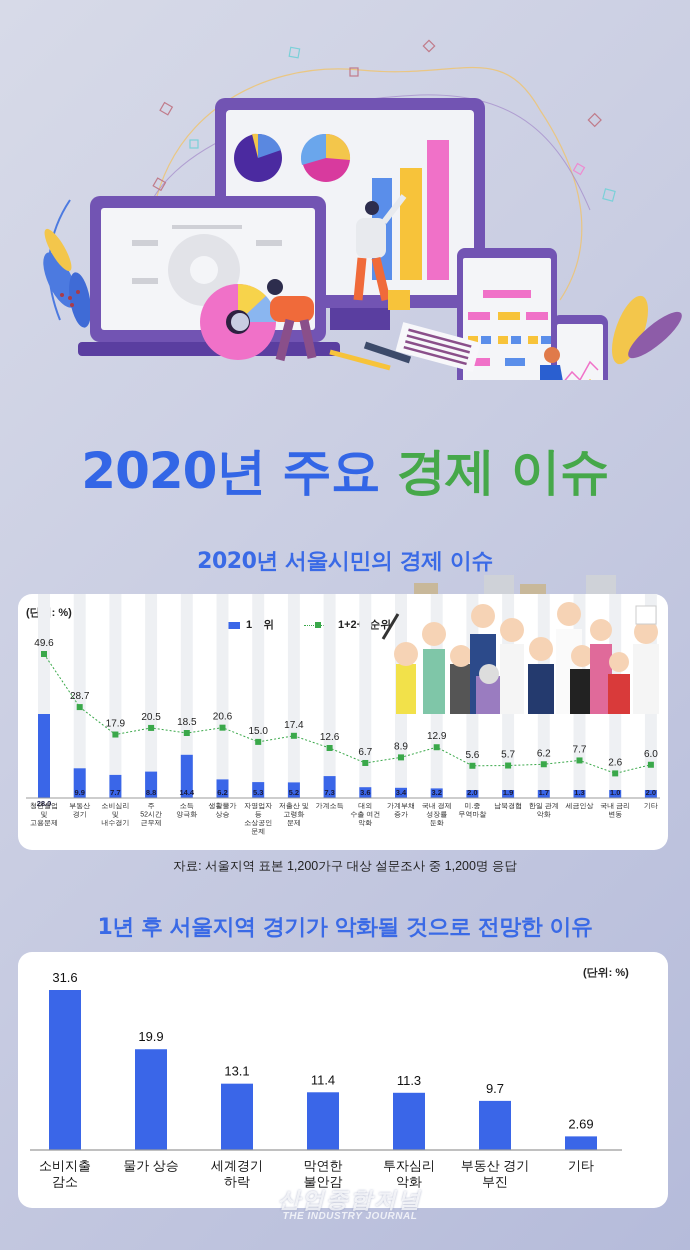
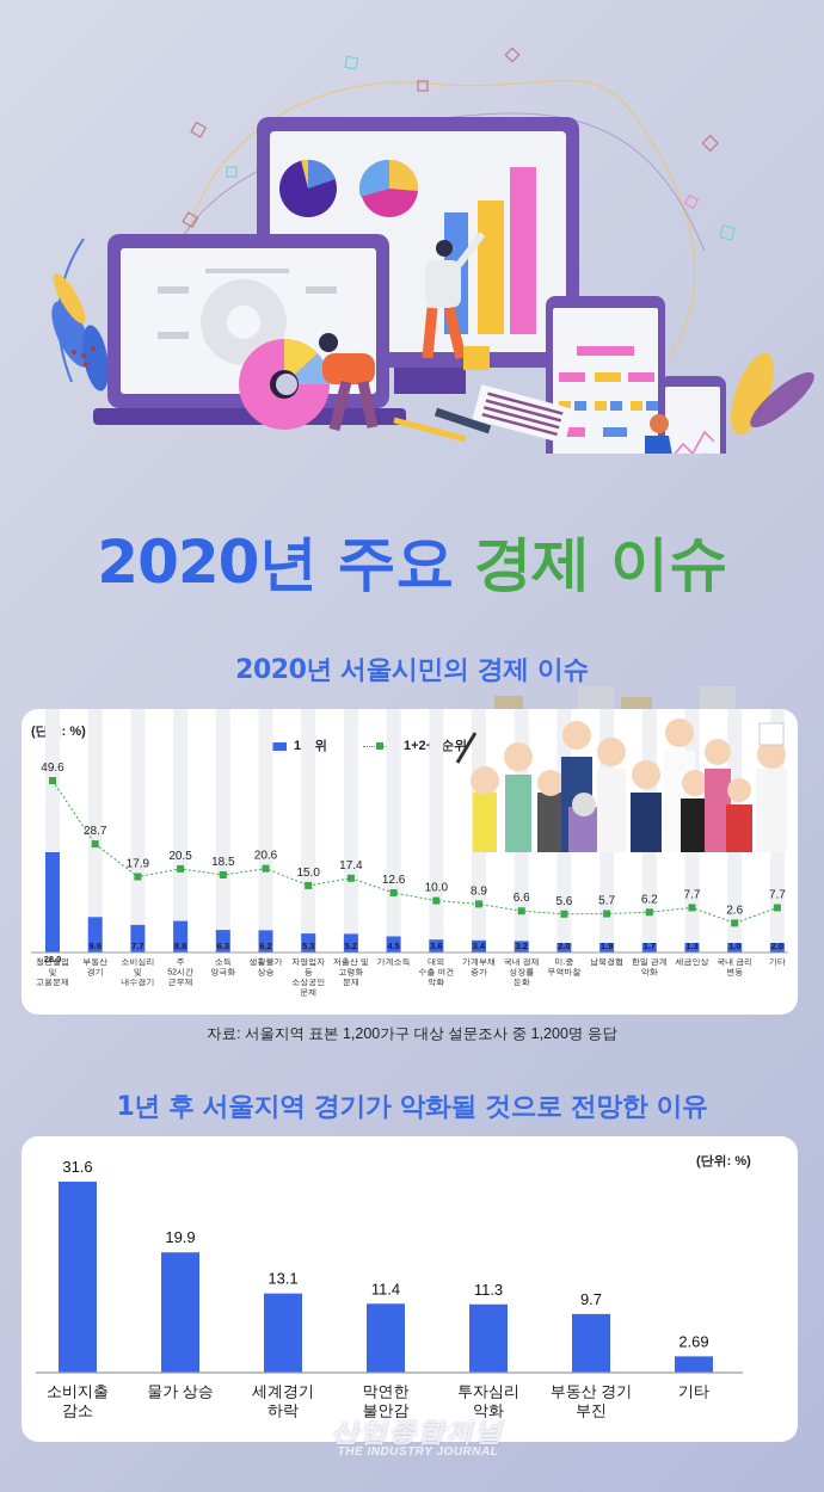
2020년 서울시민의 경제 이슈/1순위/소득 양극화: 14.4 -> 6.3
2020년 서울시민의 경제 이슈/1순위/가계소득: 7.3 -> 4.5
2020년 서울시민의 경제 이슈/1+2+3순위/대외 수출 여건 악화: 6.7 -> 10.0
2020년 서울시민의 경제 이슈/1+2+3순위/국내 경제 성장률 둔화: 12.9 -> 6.6
2020년 서울시민의 경제 이슈/1+2+3순위/기타: 6.0 -> 7.7
